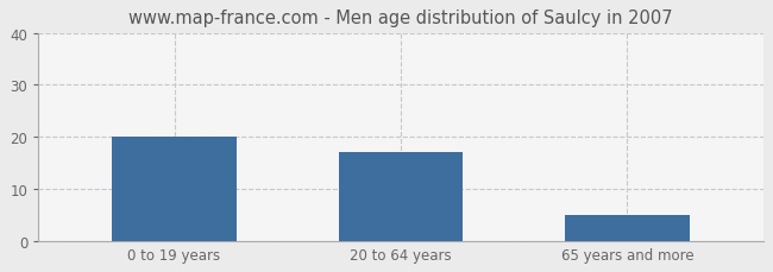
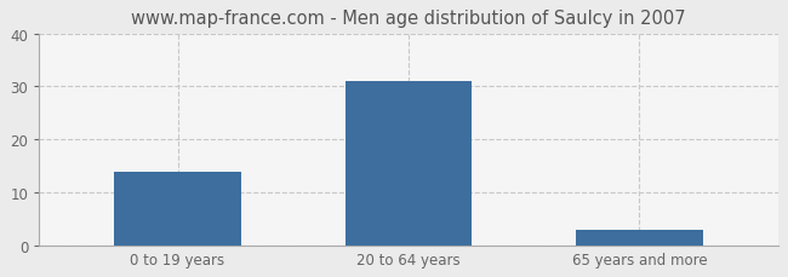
0 to 19 years: 20 -> 14
20 to 64 years: 17 -> 31
65 years and more: 5 -> 3
